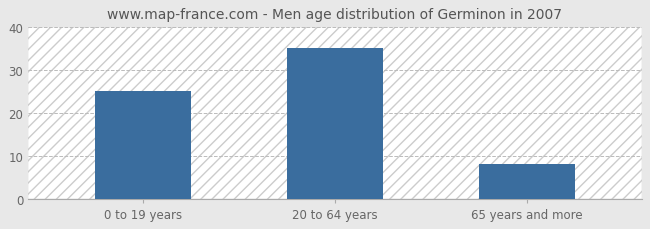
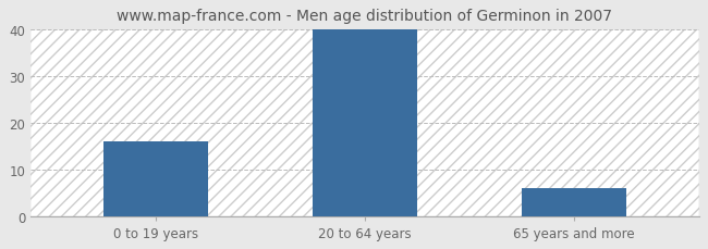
0 to 19 years: 25 -> 16
20 to 64 years: 35 -> 40
65 years and more: 8 -> 6
